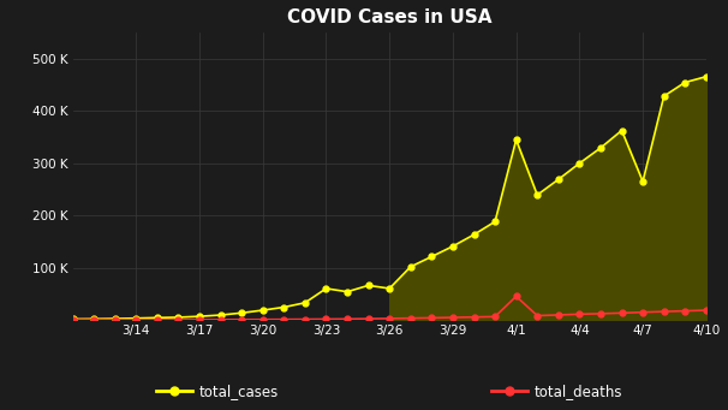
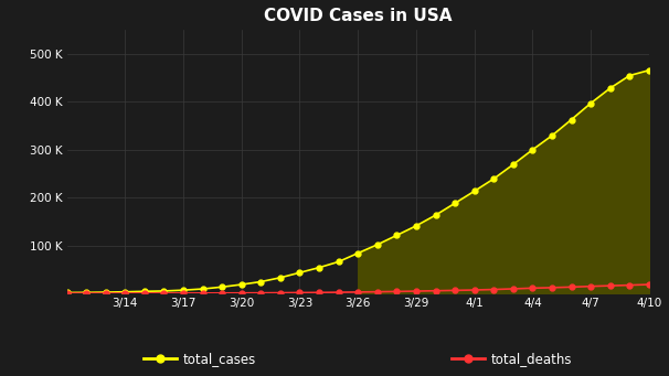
total_cases/3/23: 60 K -> 43 K
total_cases/3/26: 60 K -> 84 K
total_cases/4/1: 345 K -> 213 K
total_deaths/4/1: 45 K -> 7 K
total_cases/4/7: 265 K -> 397 K
